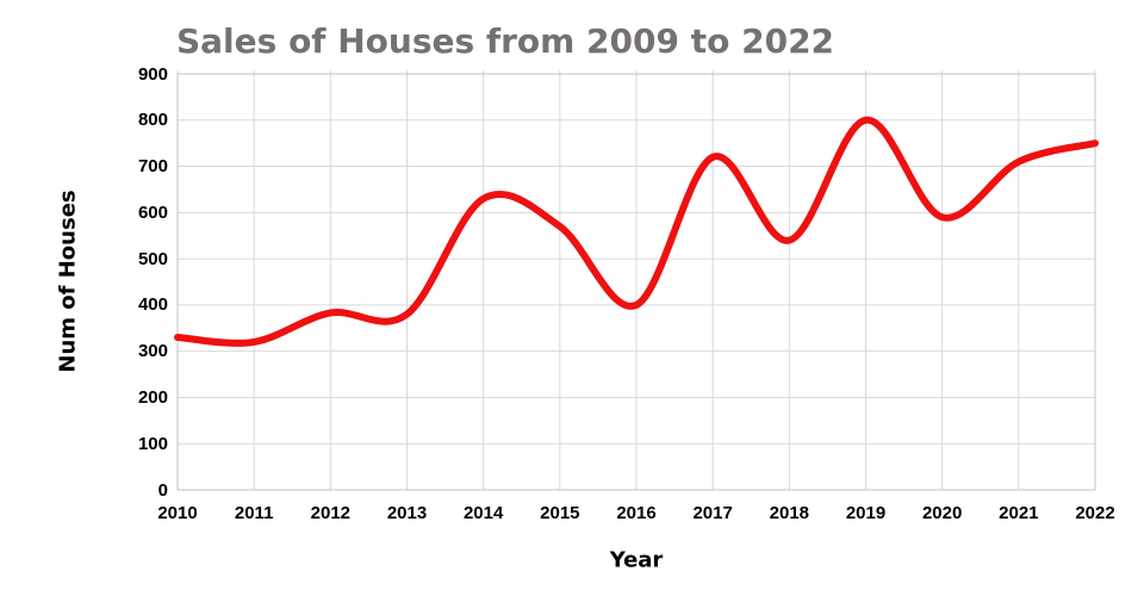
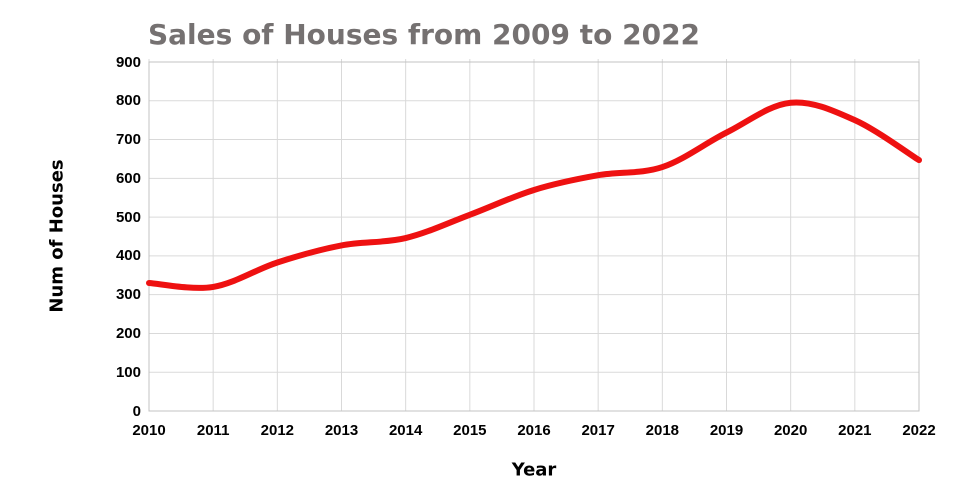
2013: 380 -> 430
2014: 630 -> 450
2015: 570 -> 510
2016: 400 -> 570
2017: 720 -> 610
2018: 540 -> 630
2019: 800 -> 720
2020: 590 -> 800
2021: 710 -> 750
2022: 750 -> 650
